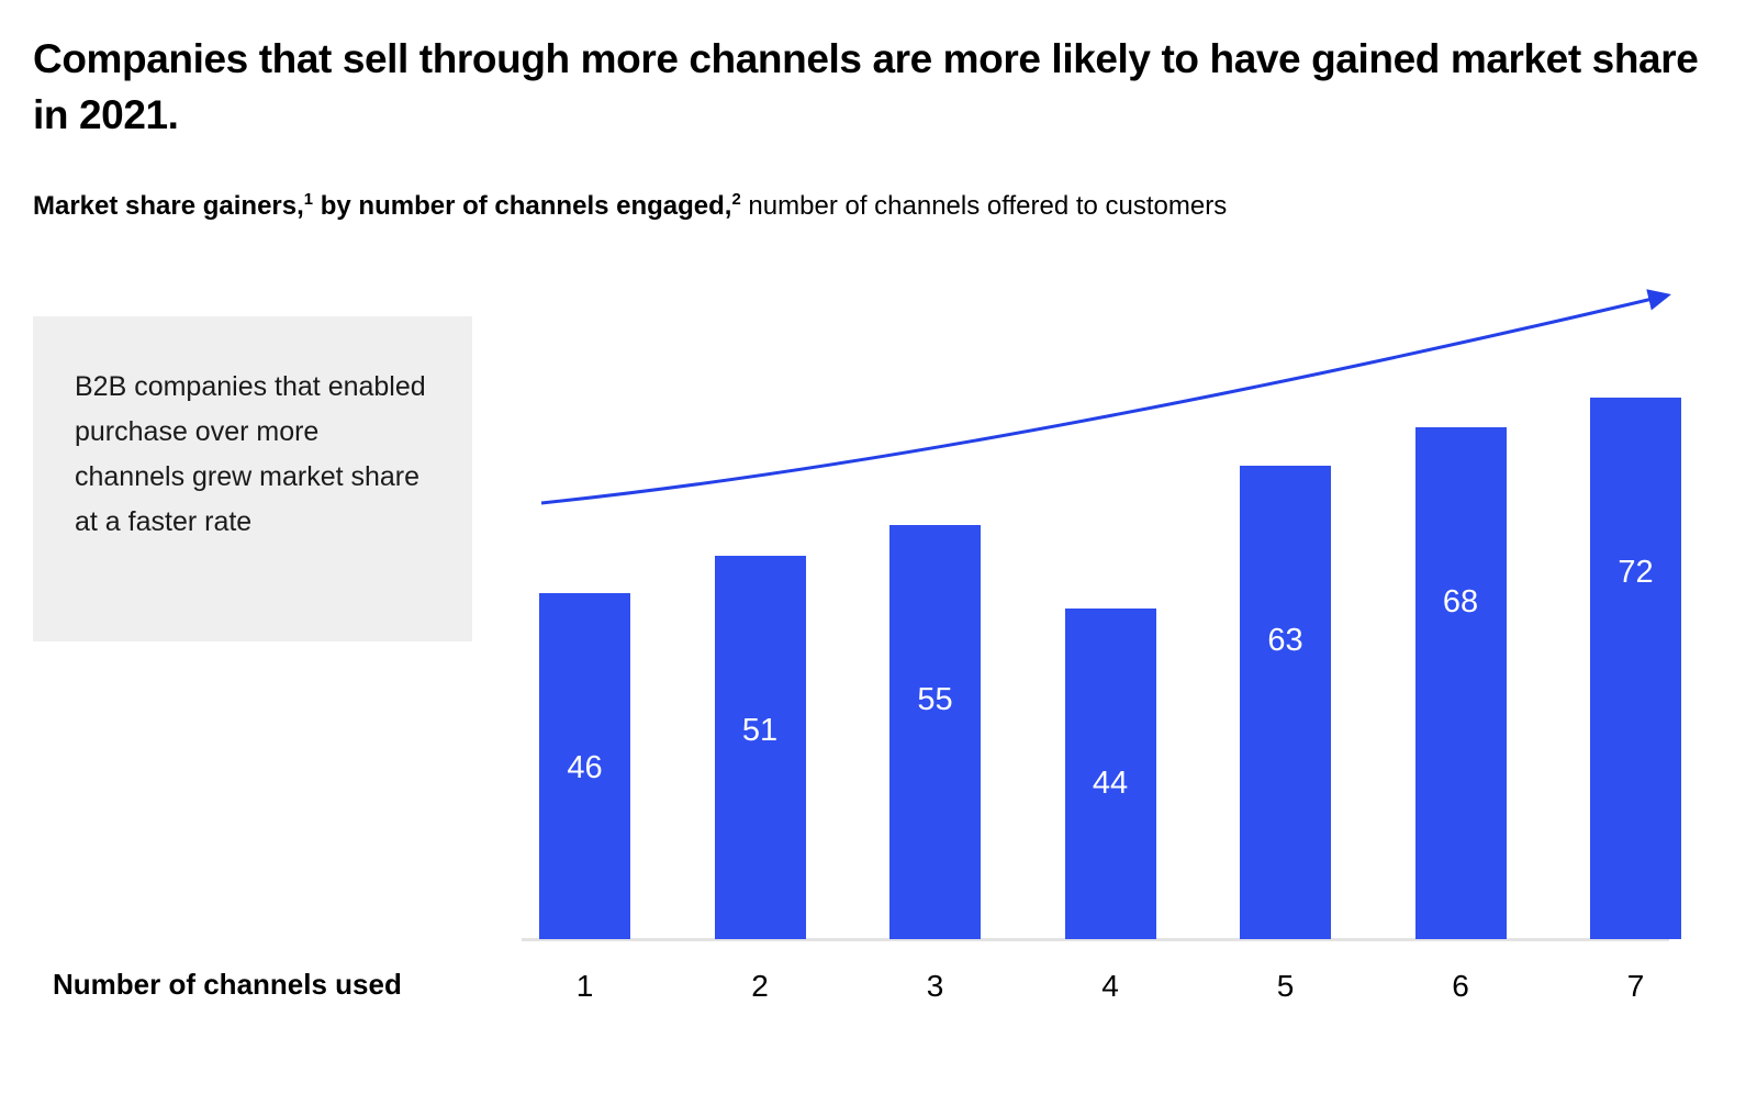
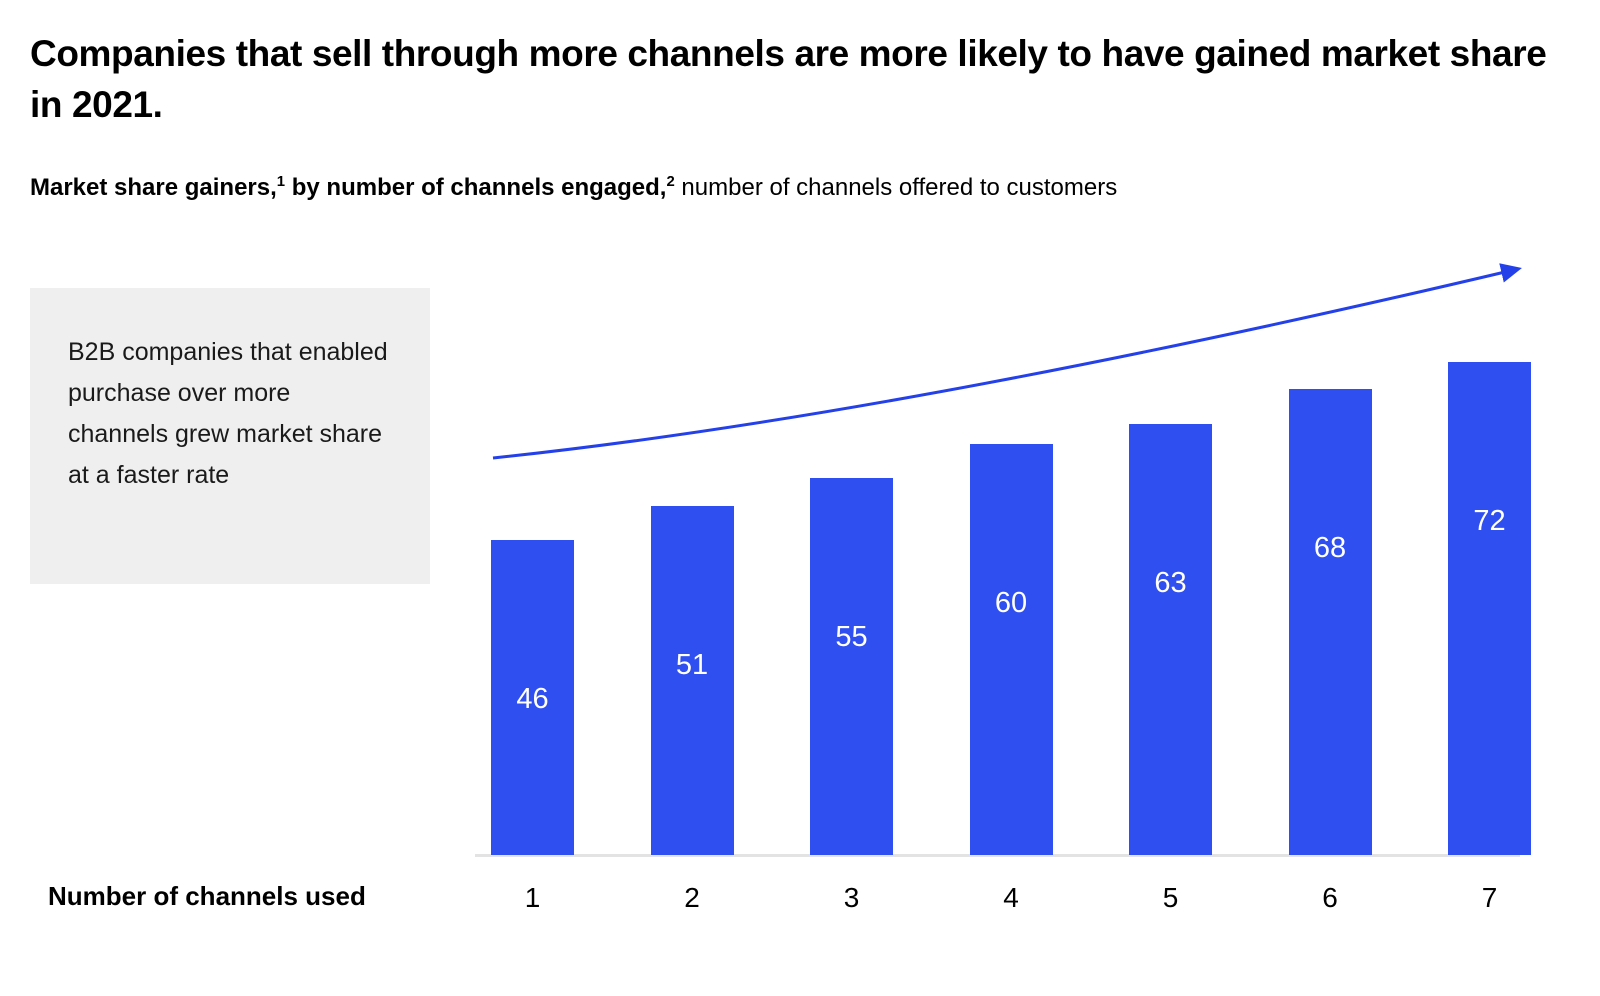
4: 44 -> 60
